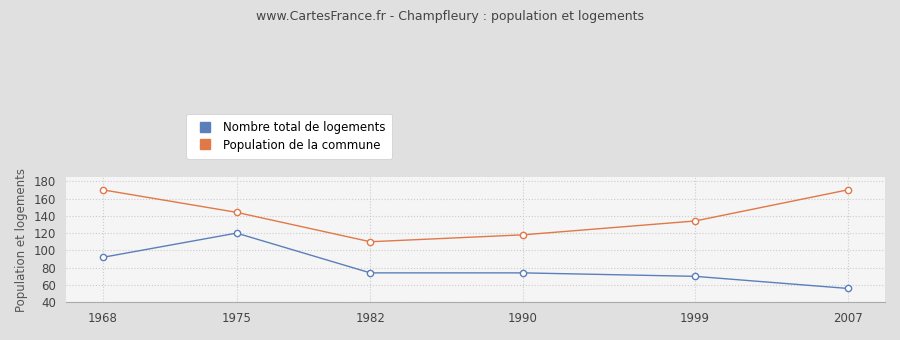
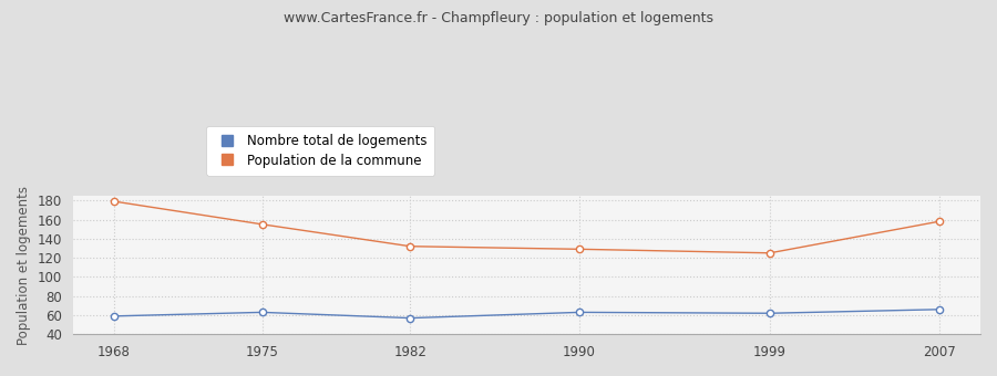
Nombre total de logements/1968: 92 -> 59
Population de la commune/1968: 170 -> 179
Nombre total de logements/1975: 120 -> 63
Population de la commune/1975: 144 -> 155
Nombre total de logements/1982: 74 -> 57
Population de la commune/1982: 110 -> 132
Nombre total de logements/1990: 74 -> 63
Population de la commune/1990: 118 -> 129
Nombre total de logements/1999: 70 -> 62
Population de la commune/1999: 134 -> 125
Nombre total de logements/2007: 56 -> 66
Population de la commune/2007: 170 -> 158
